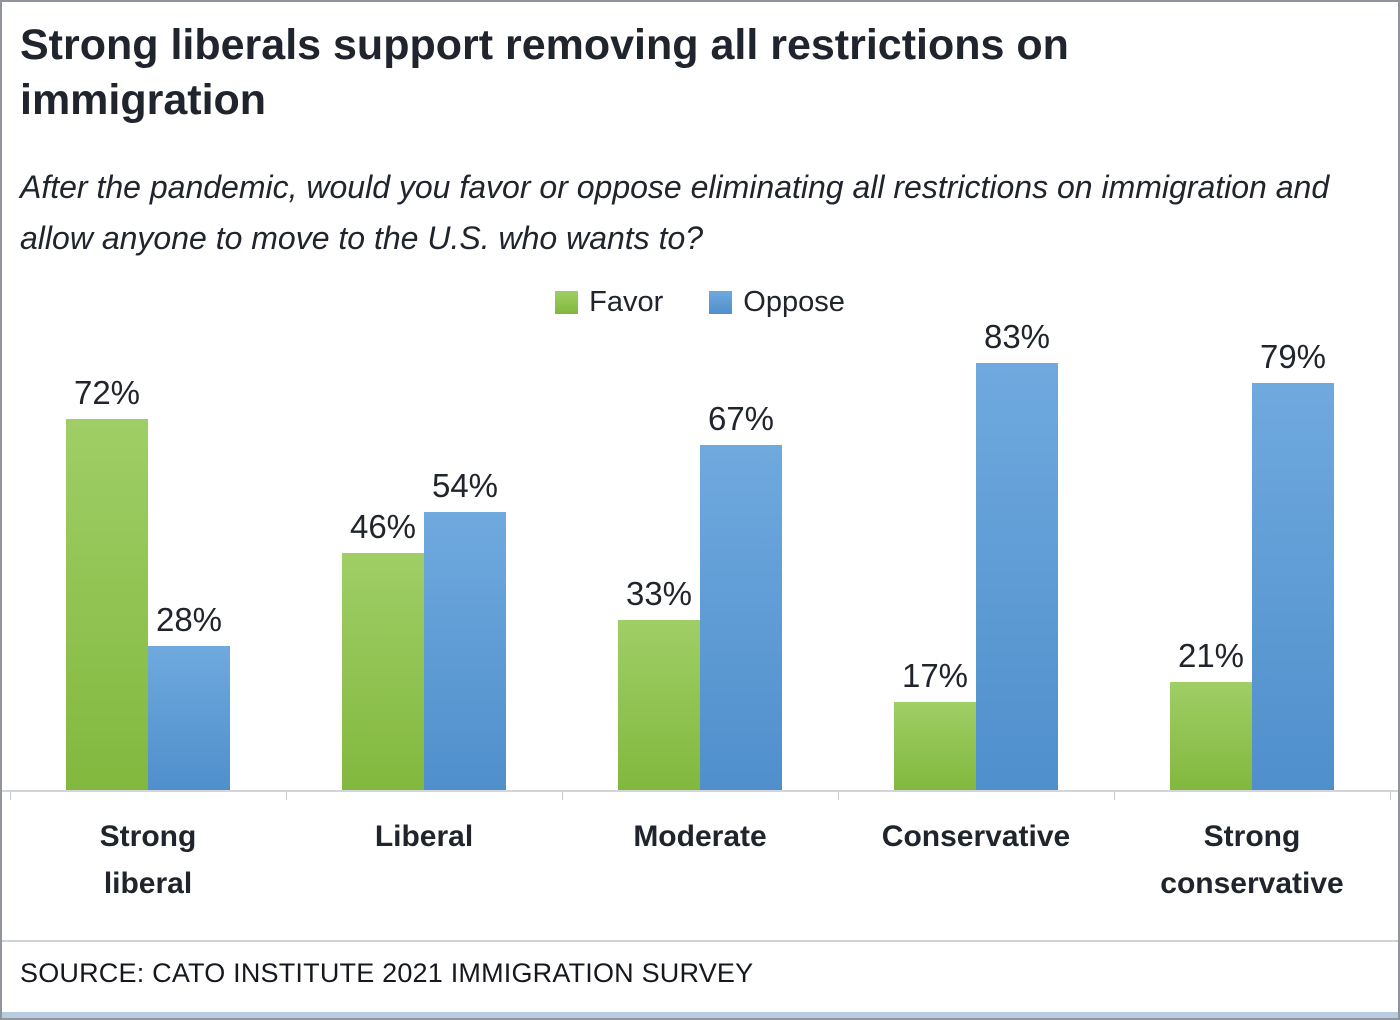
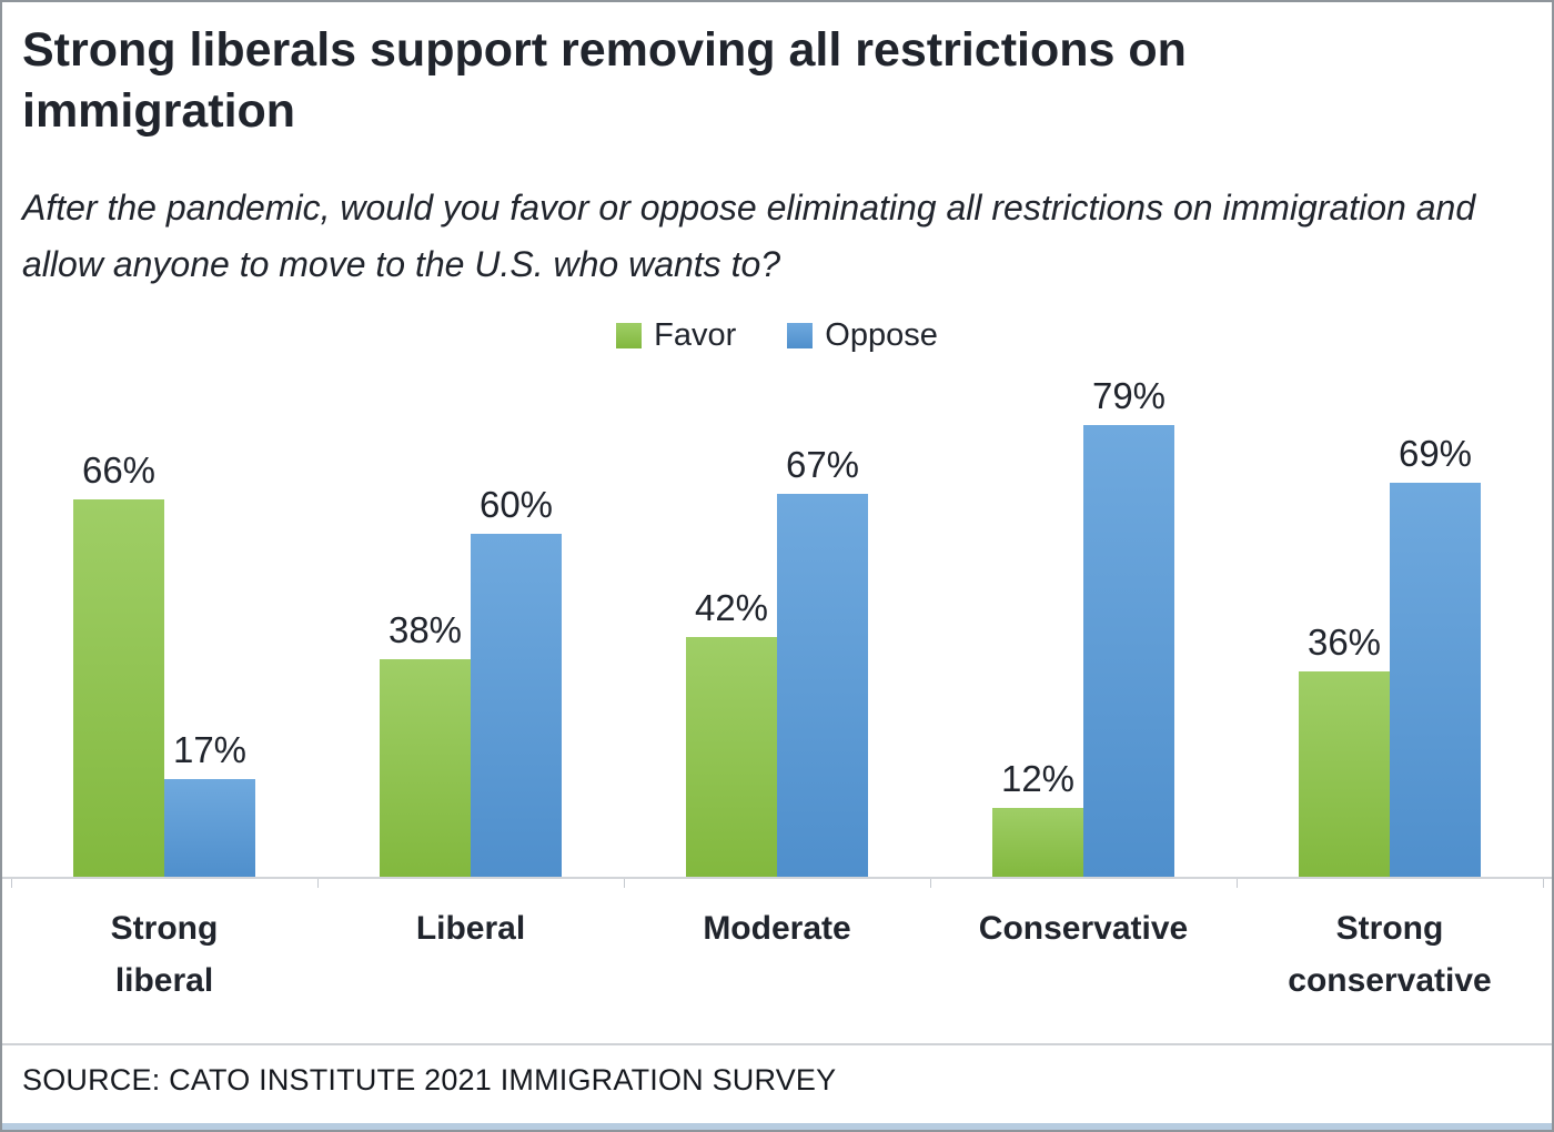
Favor/Strong liberal: 72% -> 66%
Oppose/Strong liberal: 28% -> 17%
Favor/Liberal: 46% -> 38%
Oppose/Liberal: 54% -> 60%
Favor/Moderate: 33% -> 42%
Favor/Conservative: 17% -> 12%
Oppose/Conservative: 83% -> 79%
Favor/Strong conservative: 21% -> 36%
Oppose/Strong conservative: 79% -> 69%
